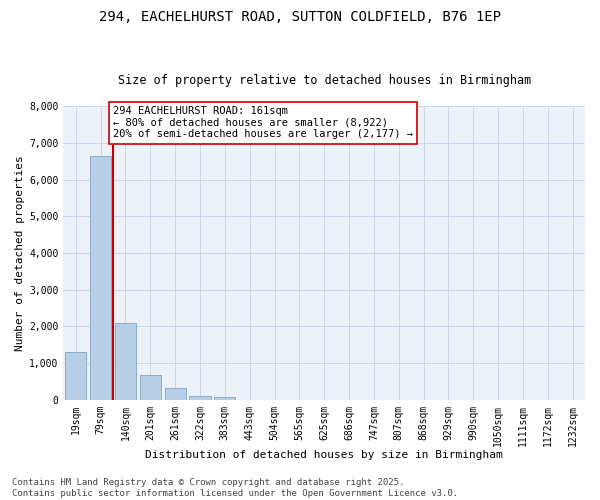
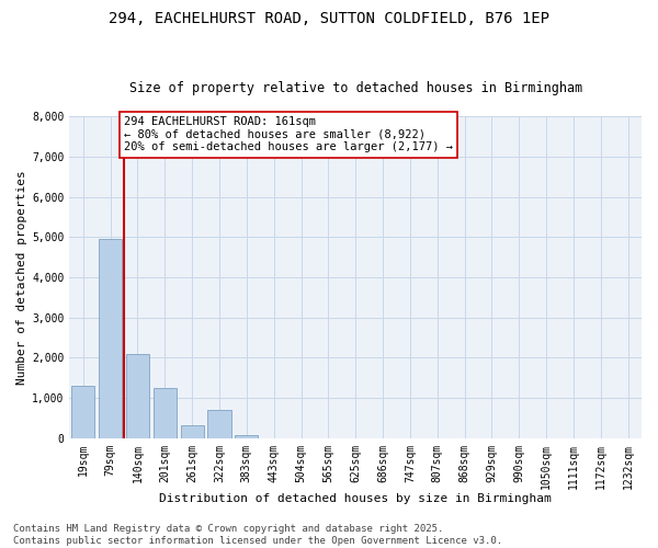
79sqm: 6,650 -> 4,950
201sqm: 680 -> 1,250
322sqm: 110 -> 700
